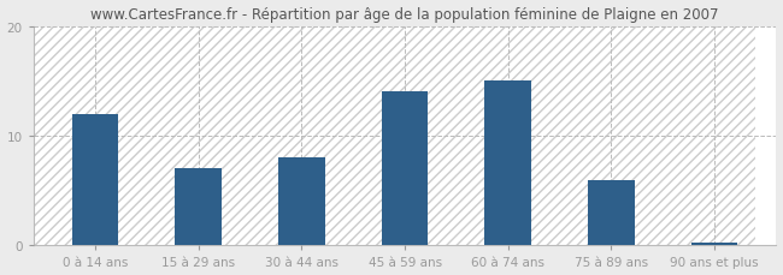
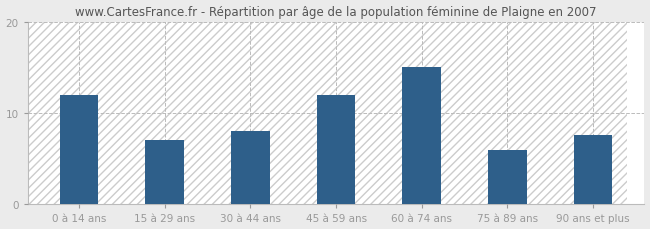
45 à 59 ans: 14.0 -> 12.0
90 ans et plus: 0.3 -> 7.6
